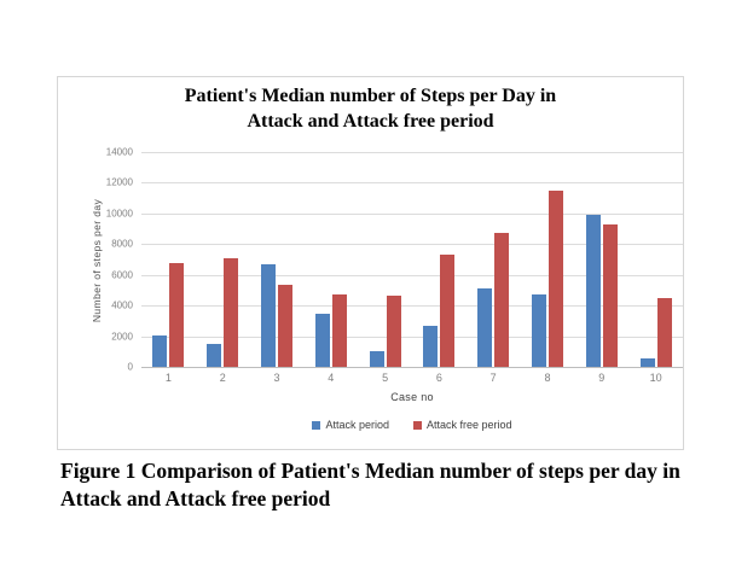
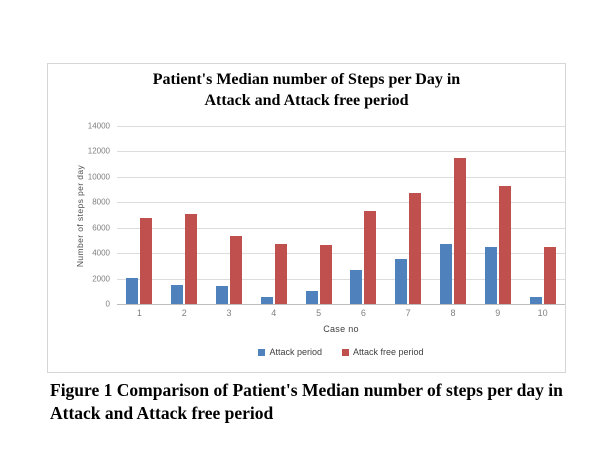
Attack period/3: 6700 -> 1400
Attack period/4: 3500 -> 600
Attack period/7: 5100 -> 3600
Attack period/9: 9900 -> 4400
